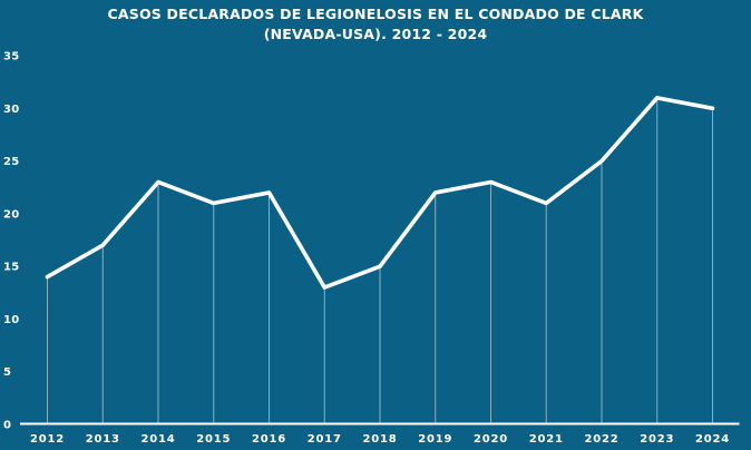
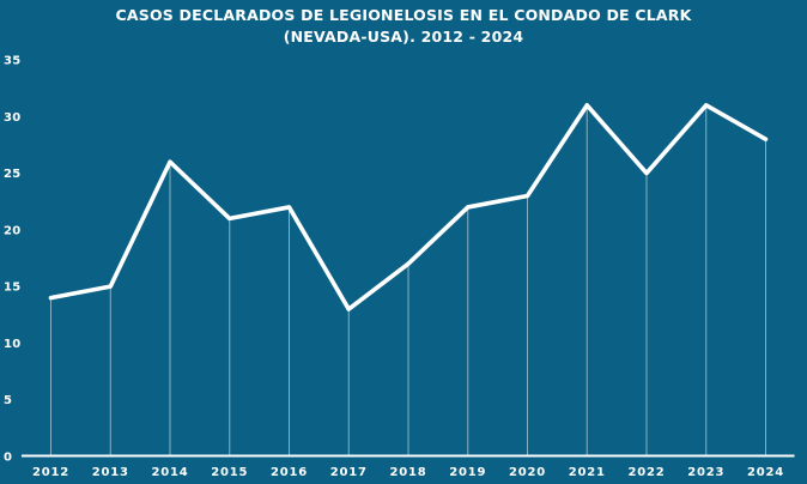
2013: 17 -> 15
2014: 23 -> 26
2018: 15 -> 17
2021: 21 -> 31
2024: 30 -> 28
